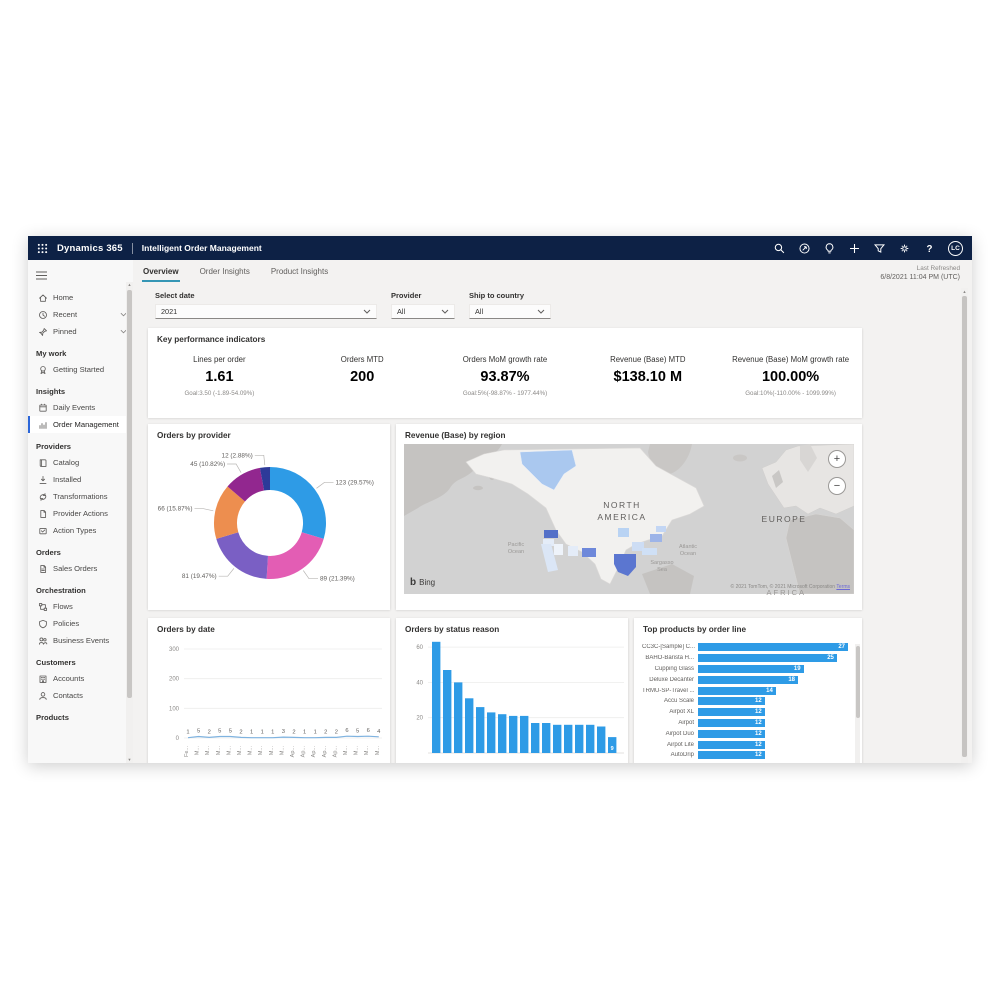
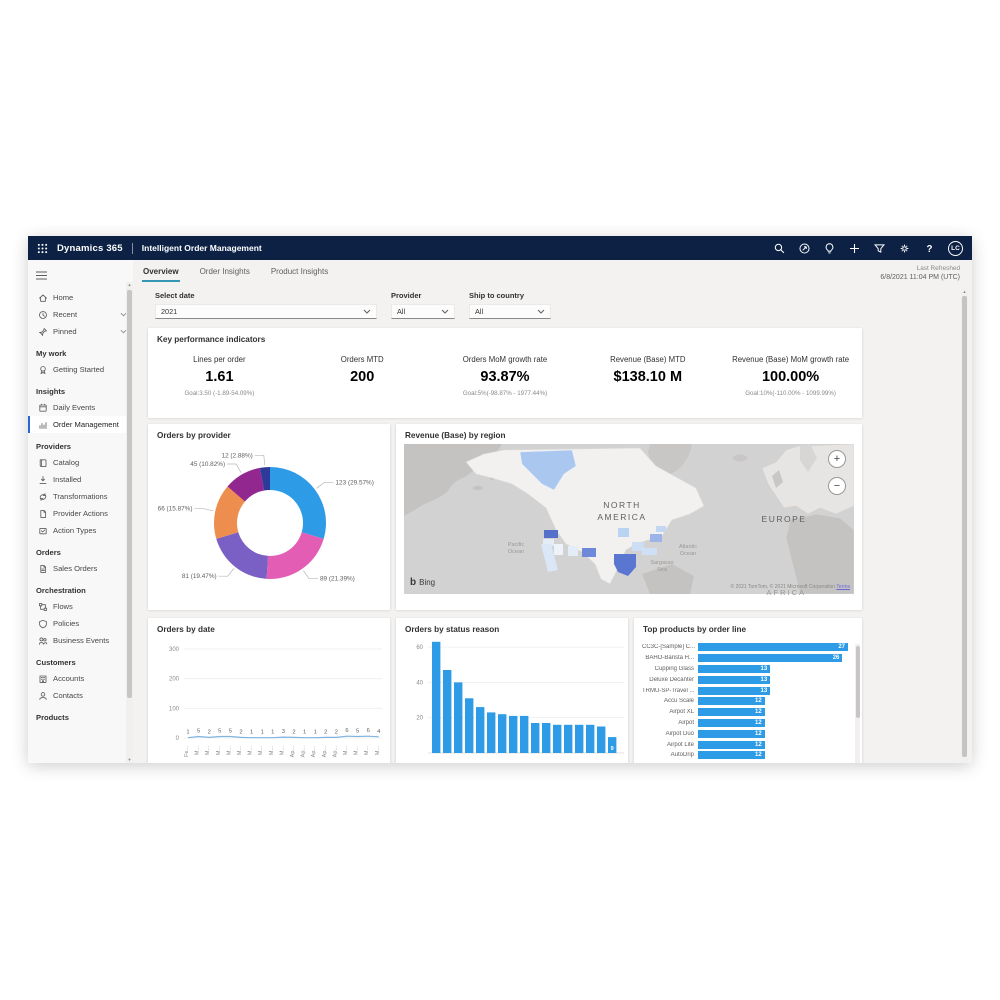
Top products by order line/BAHO-Barista H...: 25 -> 26
Top products by order line/Cupping Glass: 19 -> 13
Top products by order line/Deluxe Decanter: 18 -> 13
Top products by order line/TRMU-SP-Travel ...: 14 -> 13
